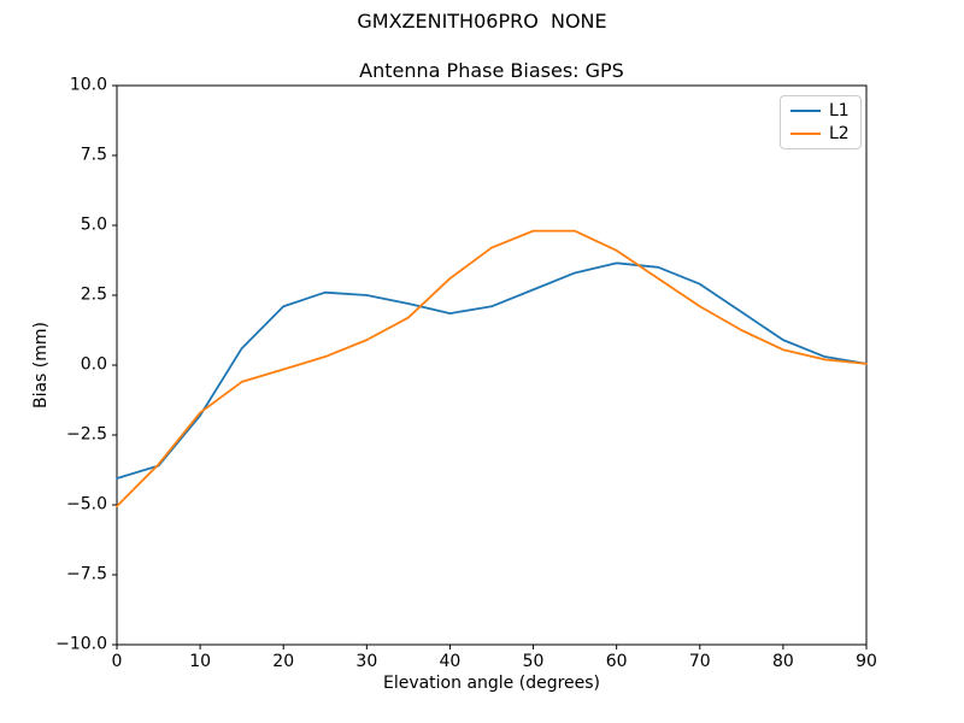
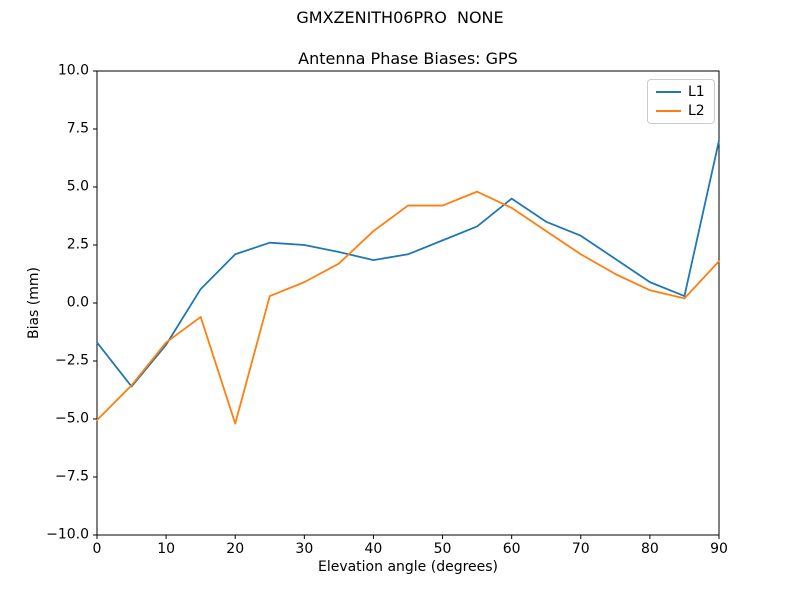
L1/0: -4.0 -> -1.7
L2/20: -0.1 -> -5.2
L2/50: 4.8 -> 4.2
L1/60: 3.6 -> 4.5
L1/90: 0.1 -> 7.0
L2/90: 0.1 -> 1.8
